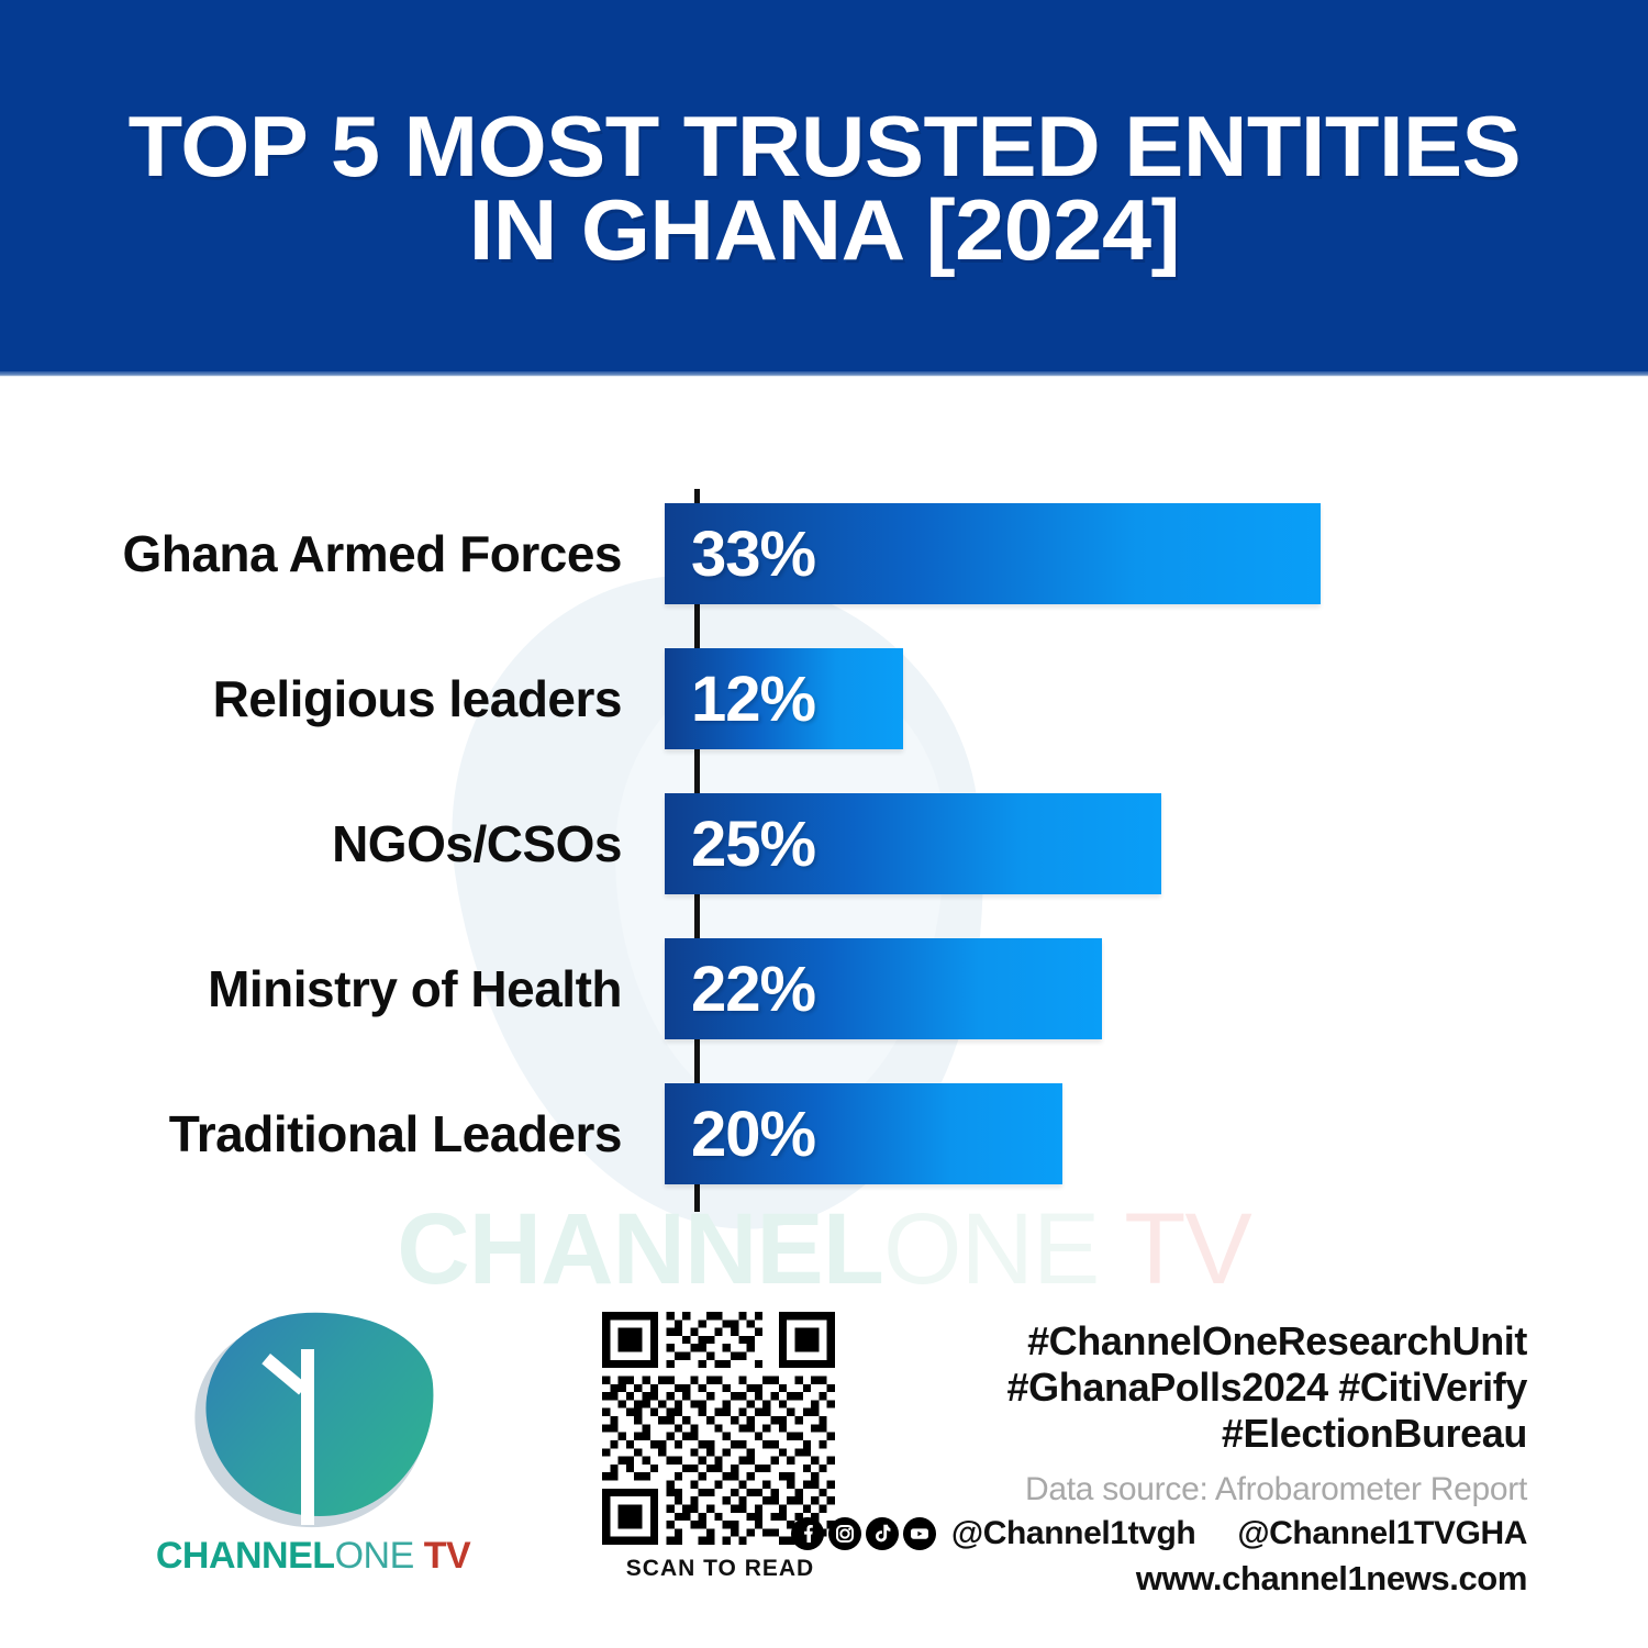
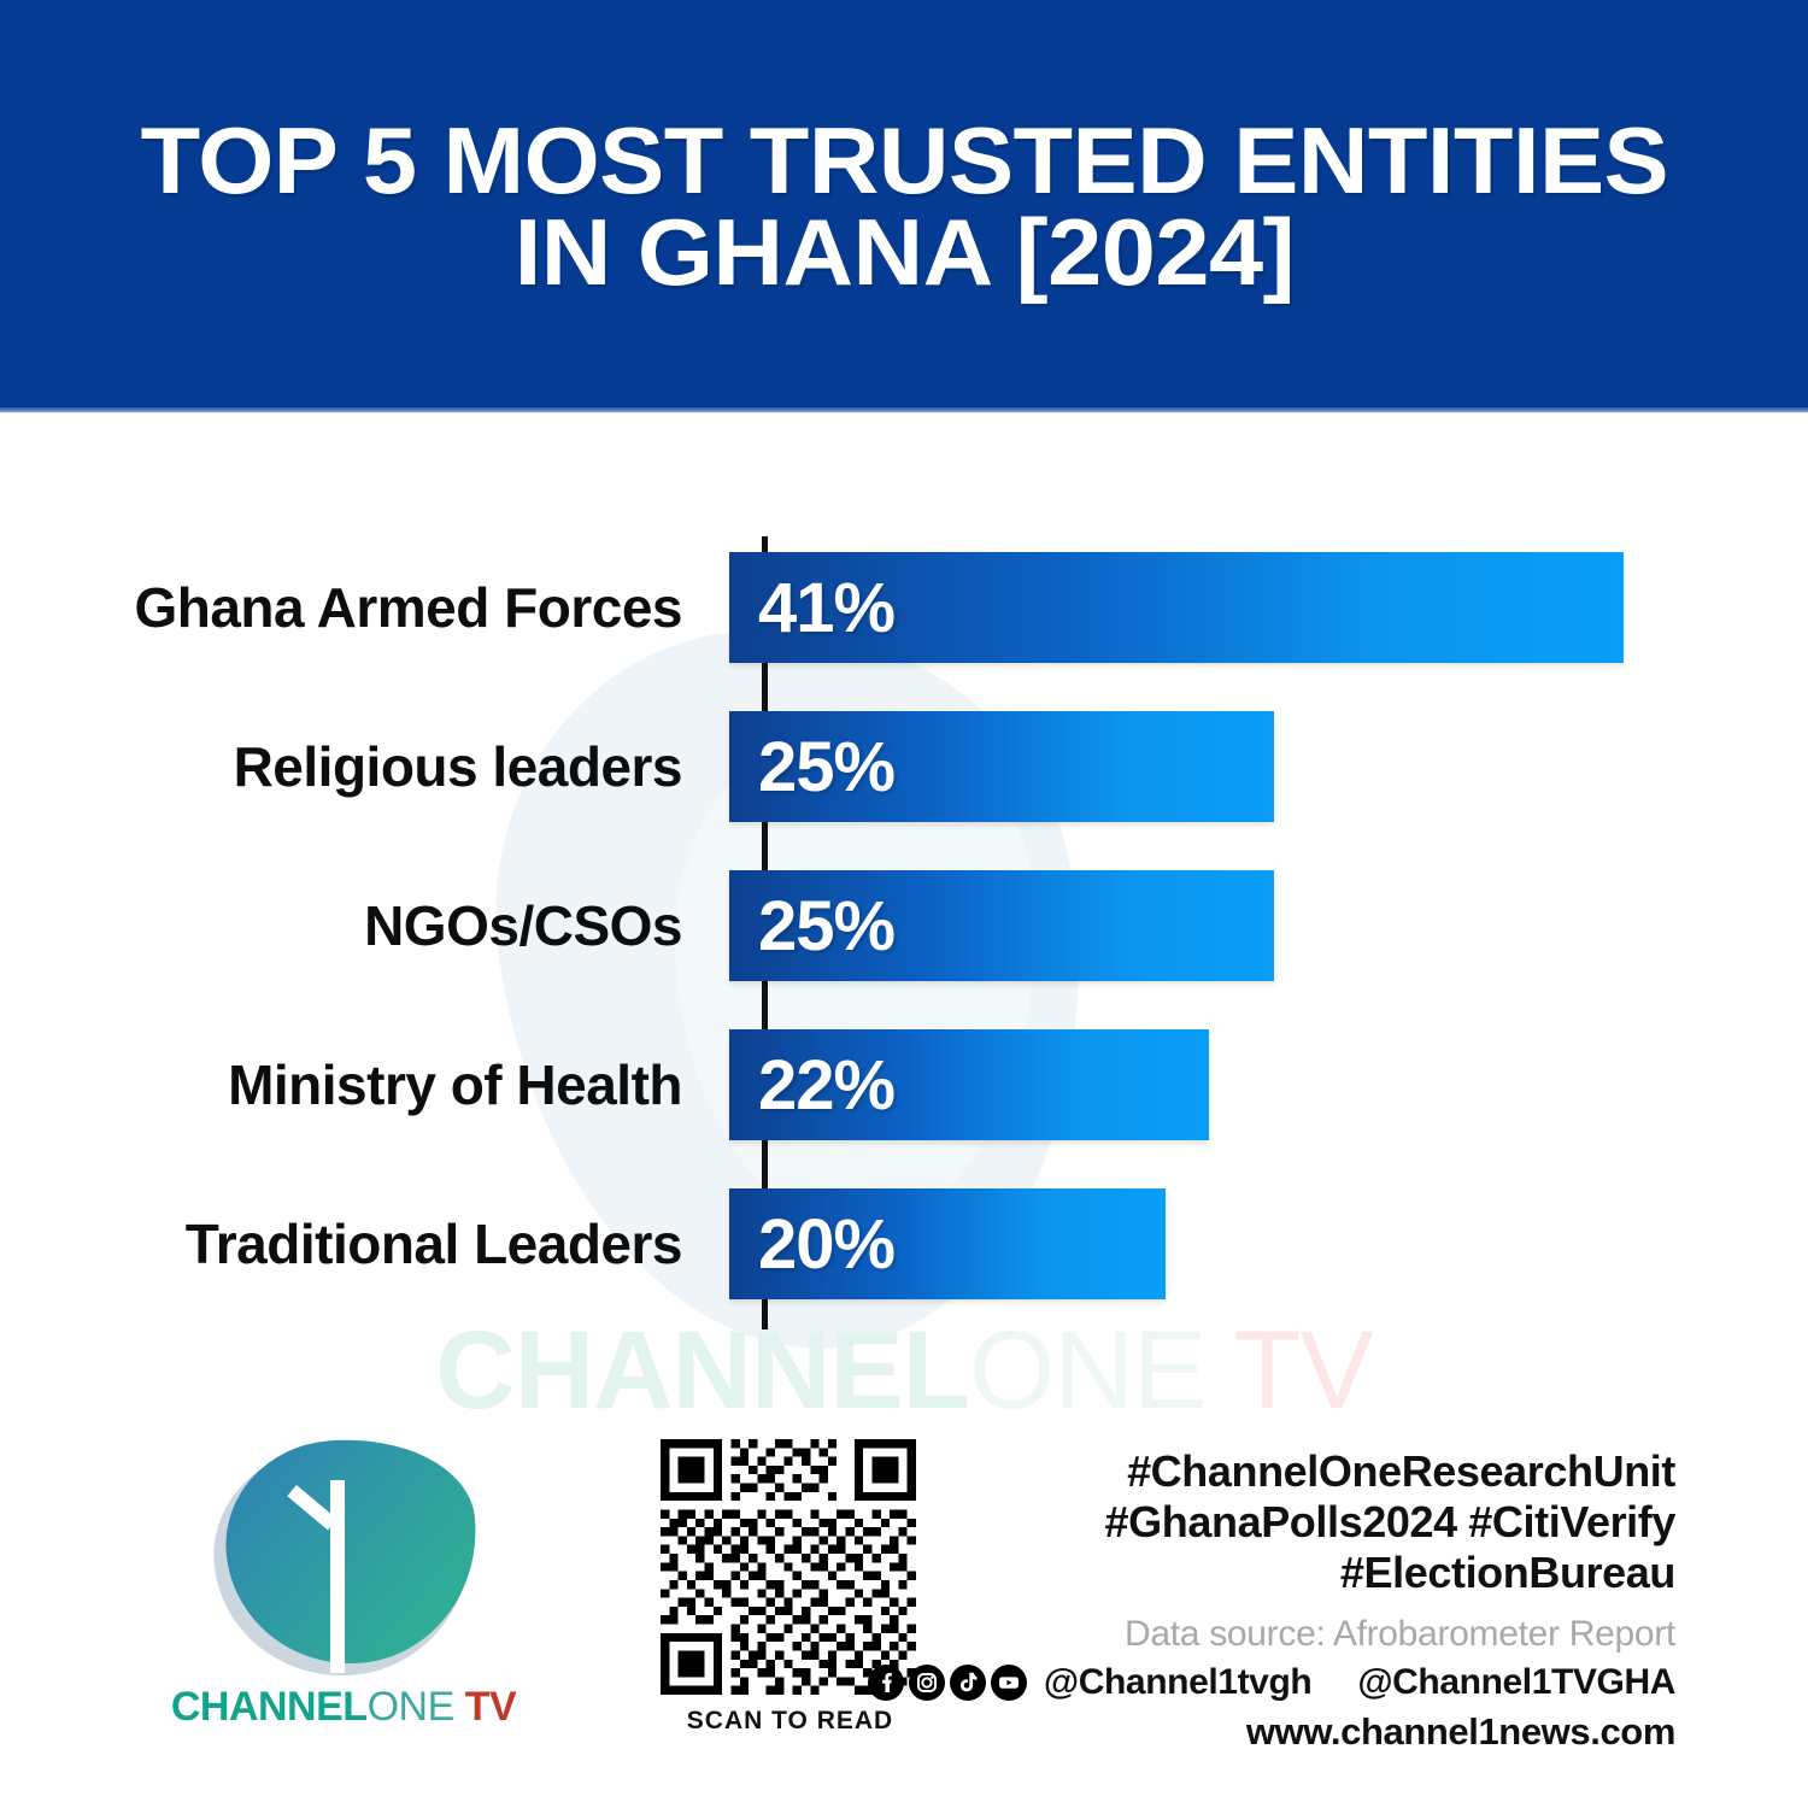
Ghana Armed Forces: 33% -> 41%
Religious leaders: 12% -> 25%
